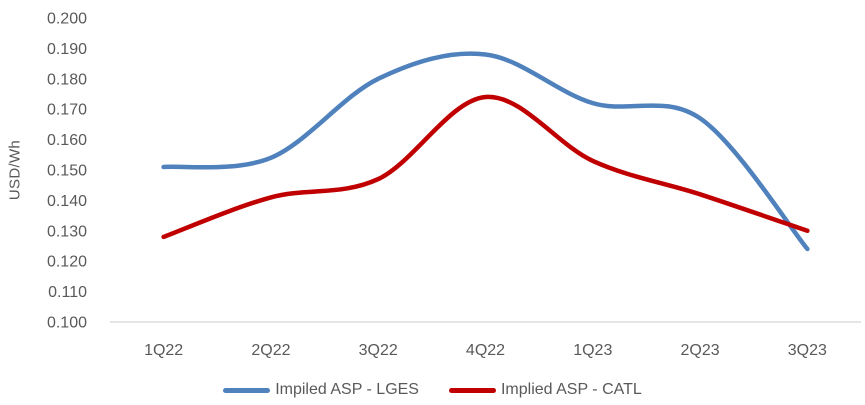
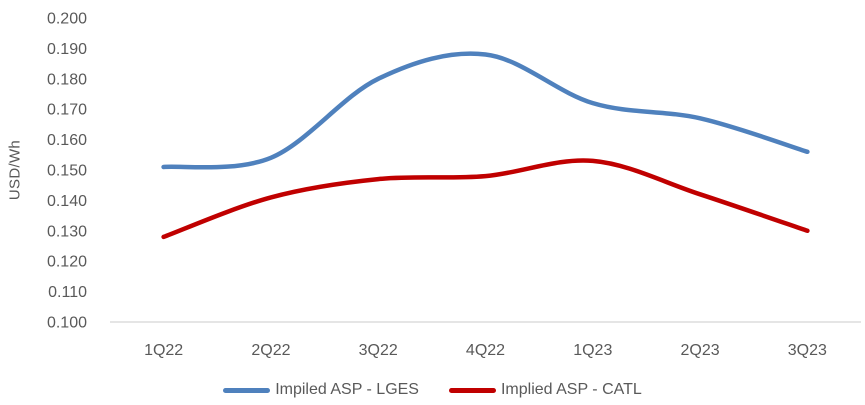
Implied ASP - CATL/4Q22: 0.174 -> 0.148
Impiled ASP - LGES/3Q23: 0.124 -> 0.156
